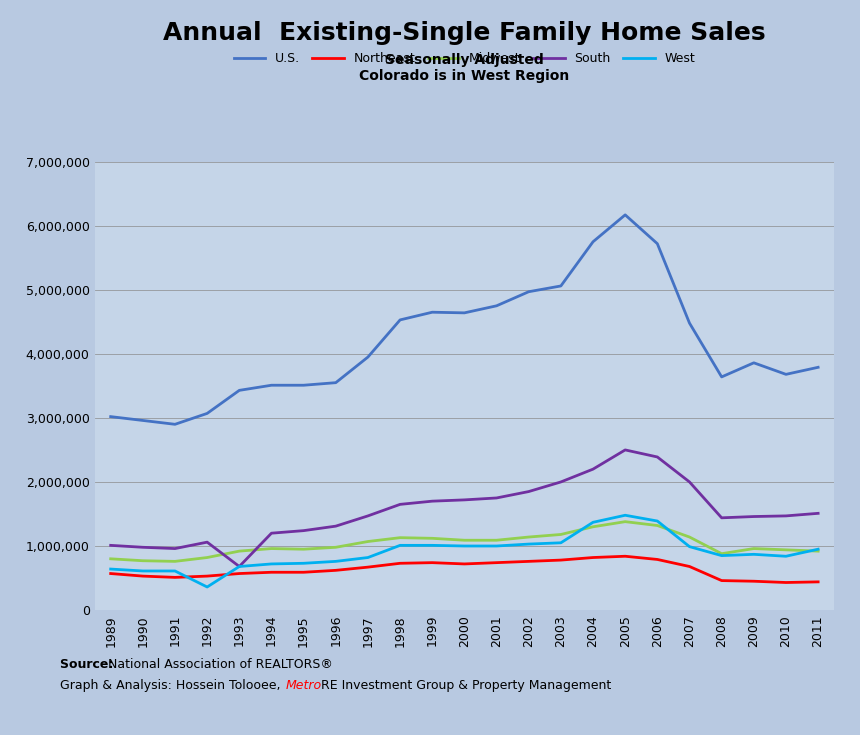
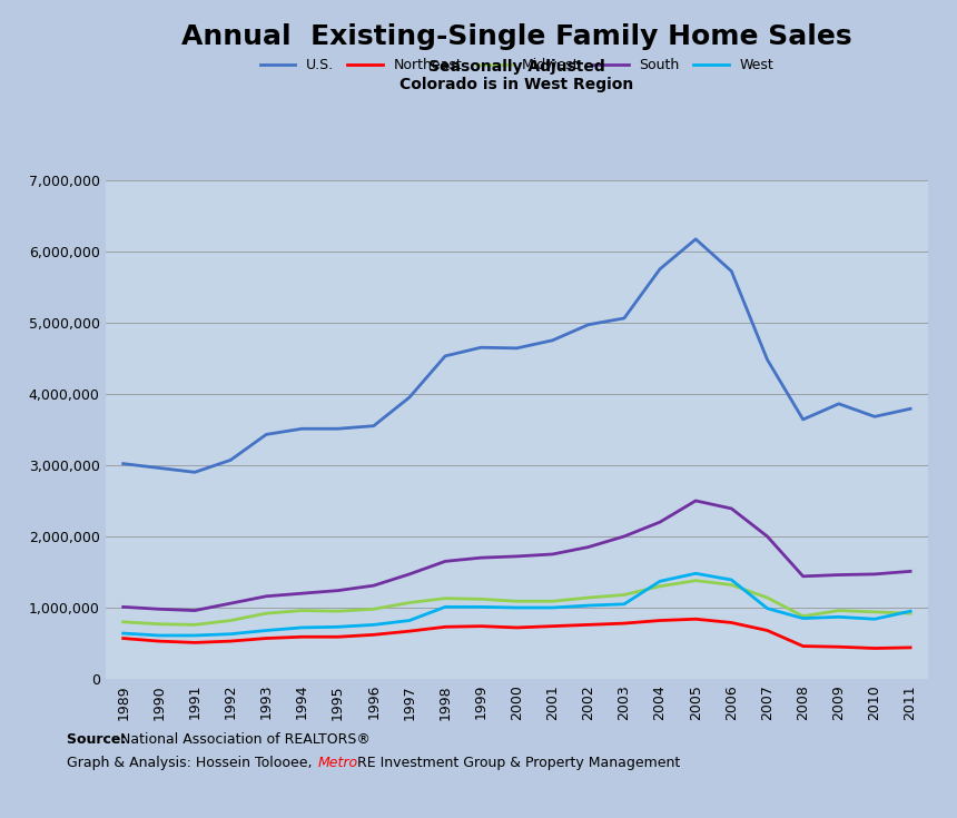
West/1992: 360,000 -> 630,000
South/1993: 680,000 -> 1,160,000
